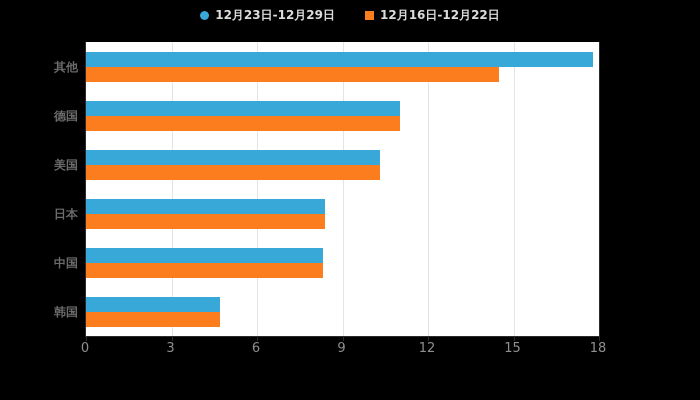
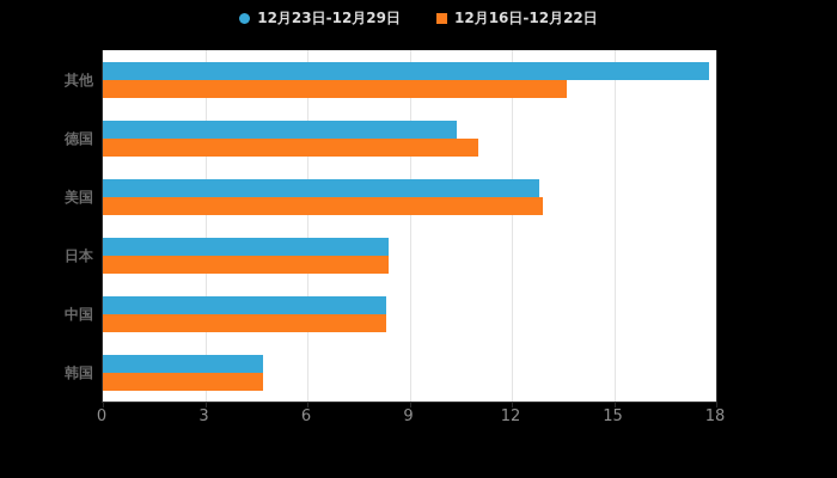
12月16日-12月22日/其他: 14.5 -> 13.6
12月23日-12月29日/德国: 11.0 -> 10.4
12月23日-12月29日/美国: 10.3 -> 12.8
12月16日-12月22日/美国: 10.3 -> 12.9
